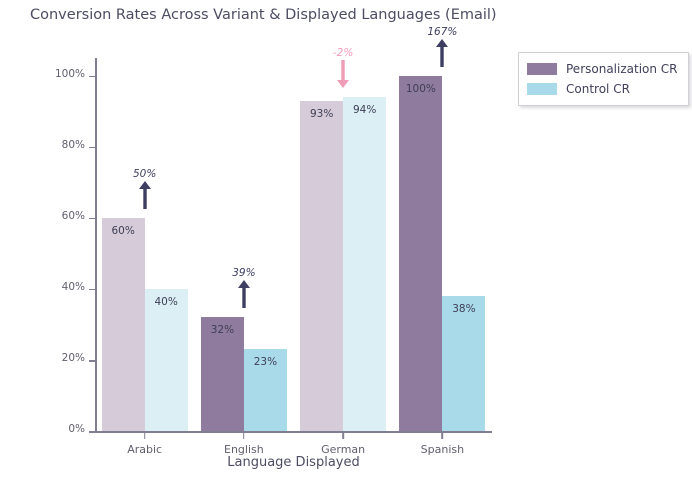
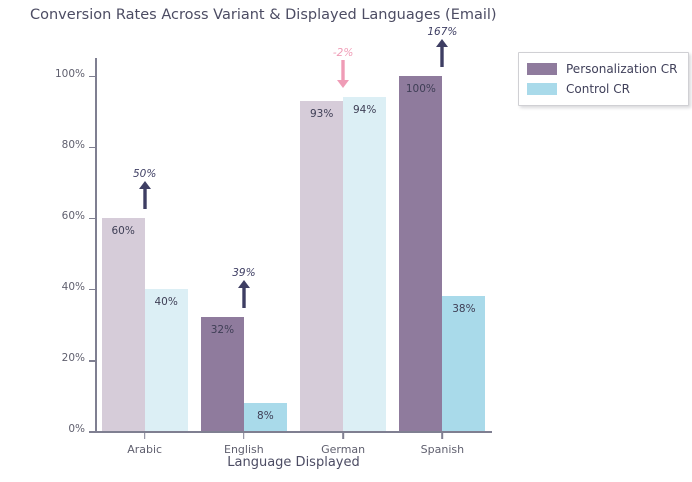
Control CR/English: 23% -> 8%
